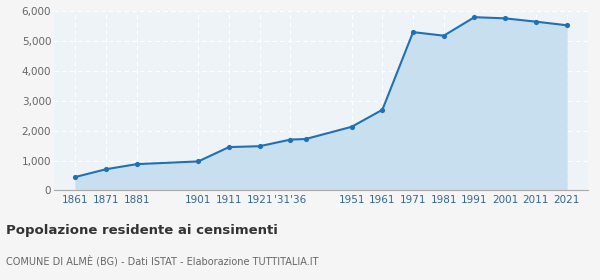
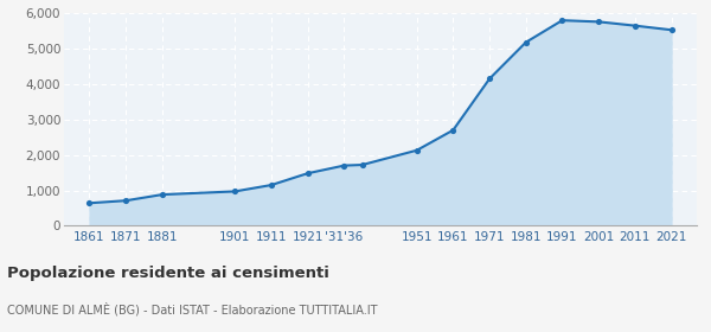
1861: 450 -> 640
1911: 1,450 -> 1,150
1971: 5,300 -> 4,150
